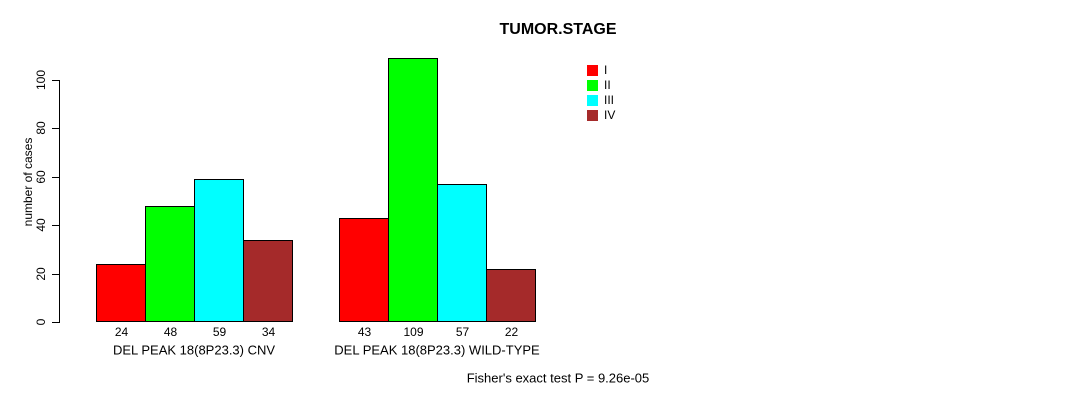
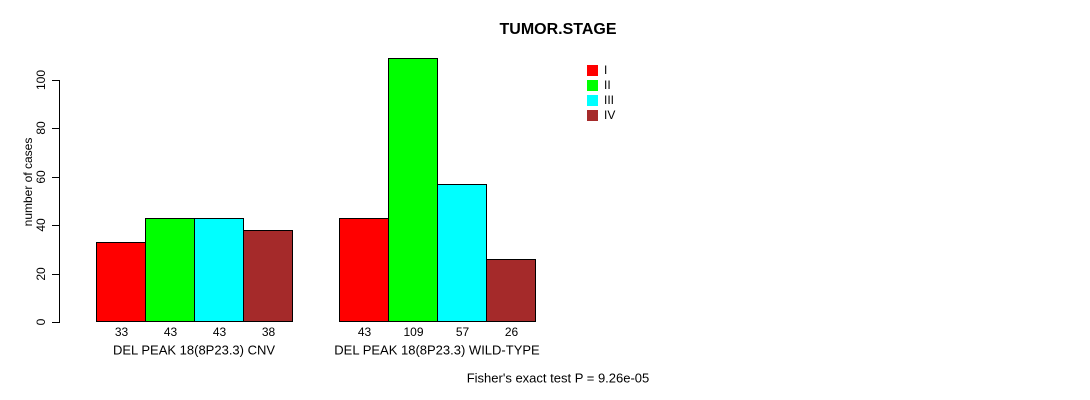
I/DEL PEAK 18(8P23.3) CNV: 24 -> 33
II/DEL PEAK 18(8P23.3) CNV: 48 -> 43
III/DEL PEAK 18(8P23.3) CNV: 59 -> 43
IV/DEL PEAK 18(8P23.3) CNV: 34 -> 38
IV/DEL PEAK 18(8P23.3) WILD-TYPE: 22 -> 26
